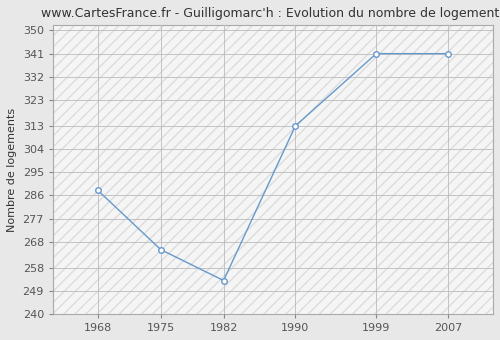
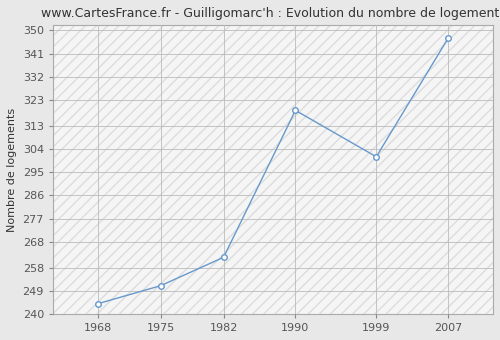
1968: 288 -> 244
1975: 265 -> 251
1982: 253 -> 262
1990: 313 -> 319
1999: 341 -> 301
2007: 341 -> 347
